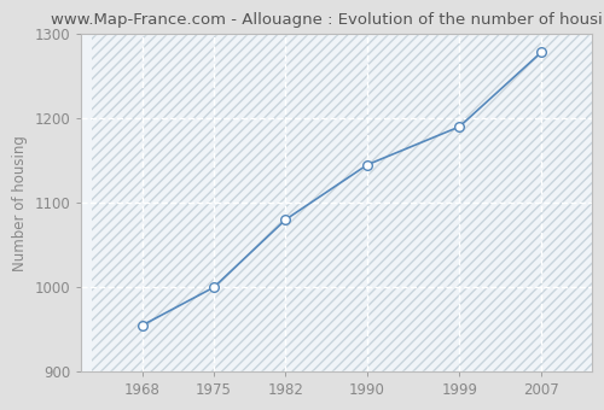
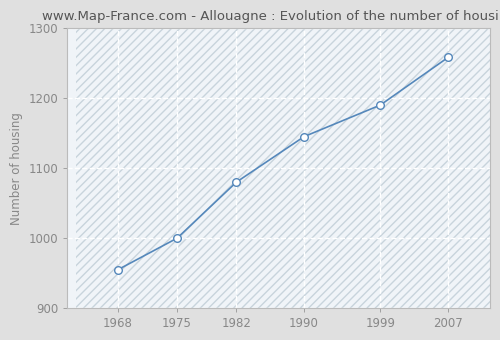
2007: 1278 -> 1258
